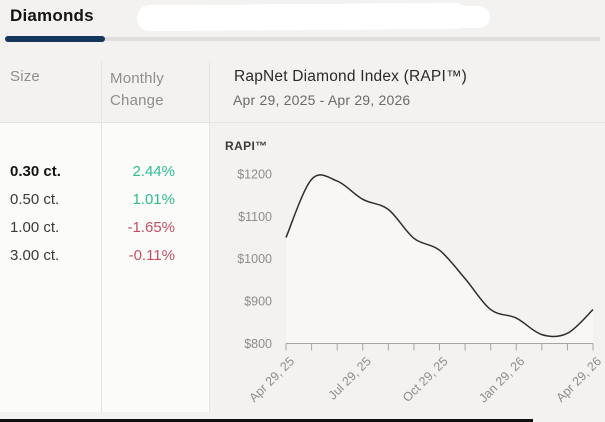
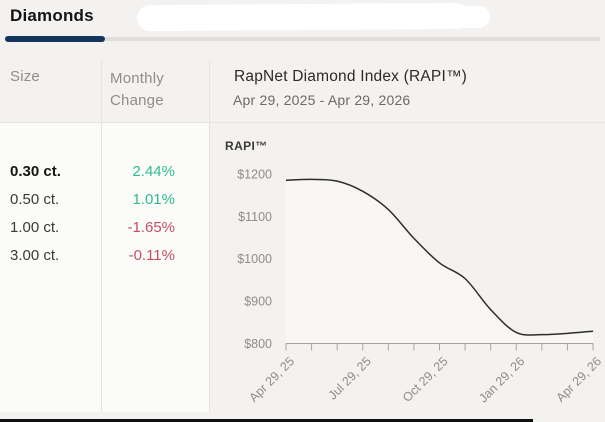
Apr 29, 25: $1050 -> $1180
Jul 29, 25: $1140 -> $1160
Oct 29, 25: $1020 -> $990
Jan 29, 26: $860 -> $830
Apr 29, 26: $880 -> $830
